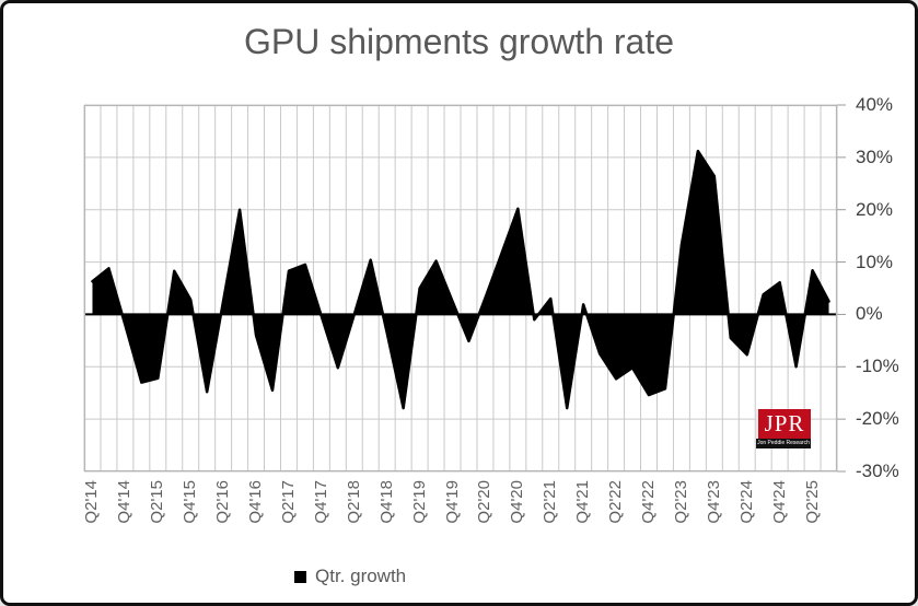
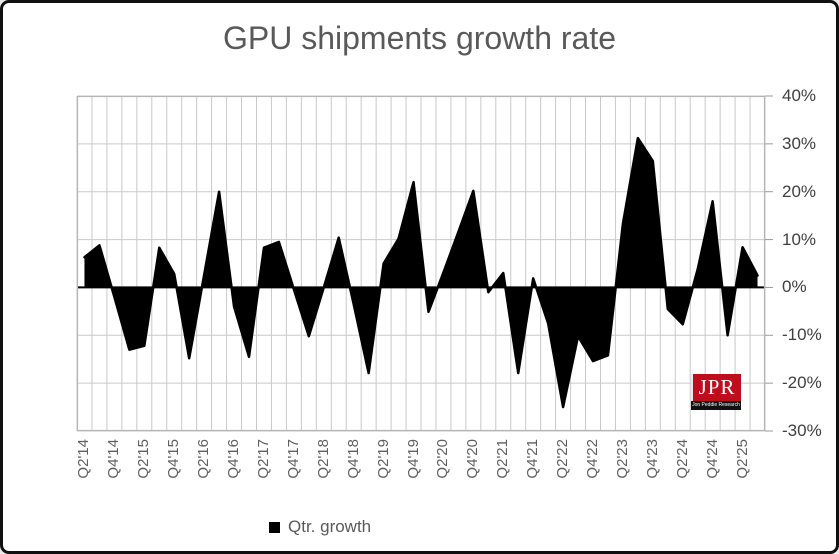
Q4'19: 2% -> 22%
Q2'22: -12% -> -25%
Q4'24: 6% -> 18%
